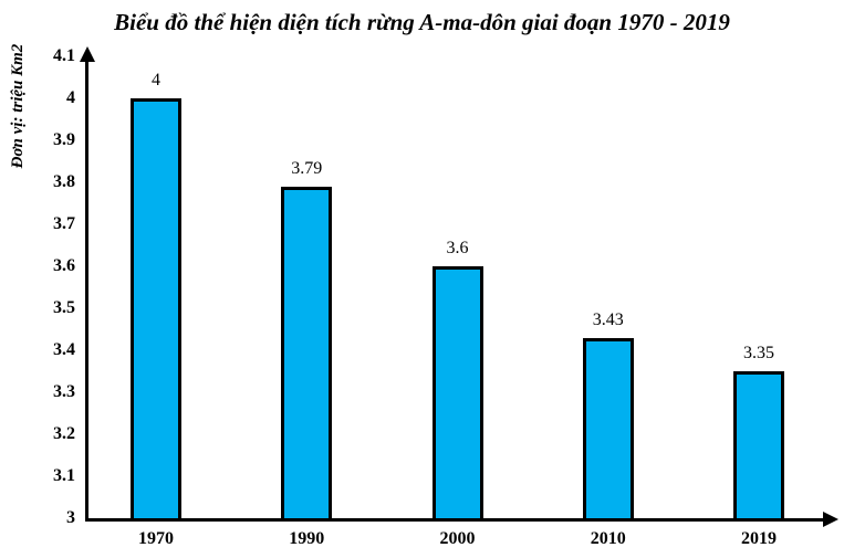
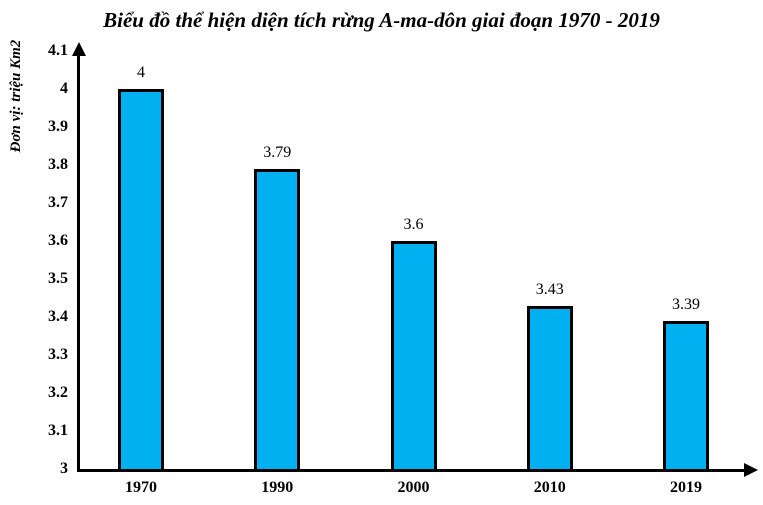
2019: 3.35 -> 3.39
